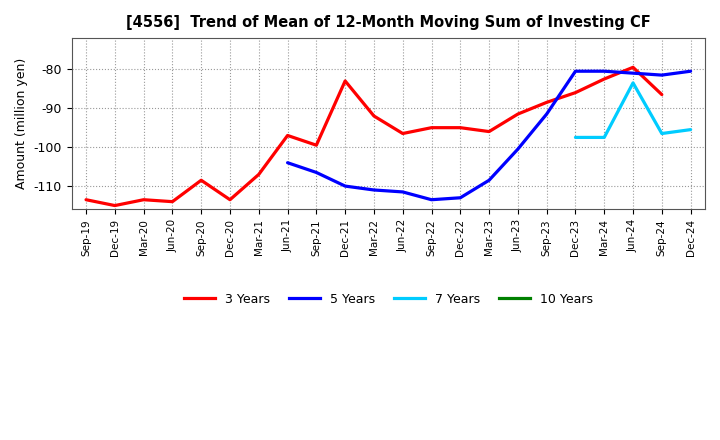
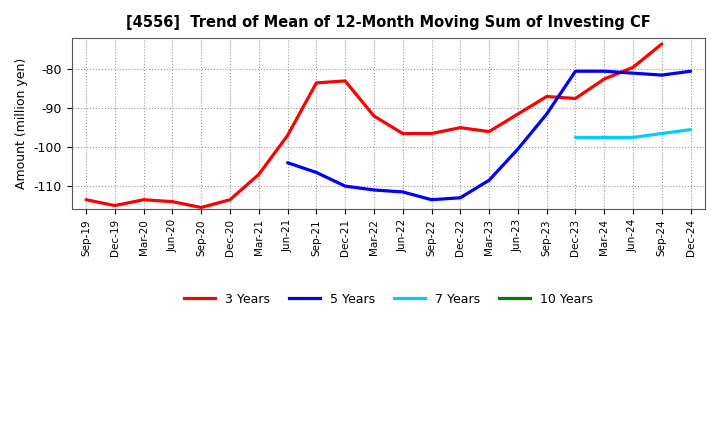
3 Years/Sep-20: -108.5 -> -115.5
3 Years/Sep-21: -99.5 -> -83.5
3 Years/Sep-22: -95.0 -> -96.5
3 Years/Sep-23: -88.5 -> -87.0
3 Years/Dec-23: -86.0 -> -87.5
7 Years/Jun-24: -83.5 -> -97.5
3 Years/Sep-24: -86.5 -> -73.5
